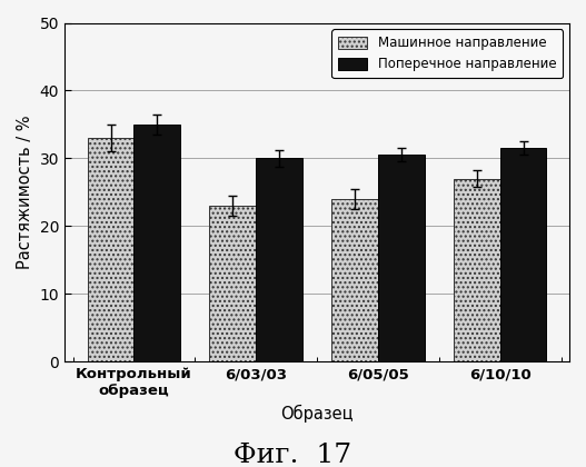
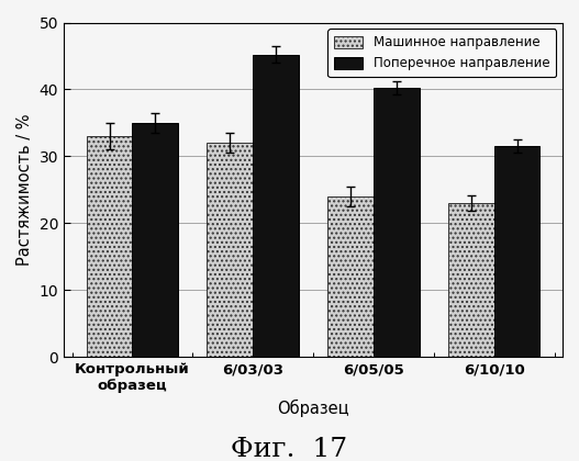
Машинное направление/6/03/03: 23 -> 32
Поперечное направление/6/03/03: 30.0 -> 45.2
Поперечное направление/6/05/05: 30.5 -> 40.2
Машинное направление/6/10/10: 27 -> 23
